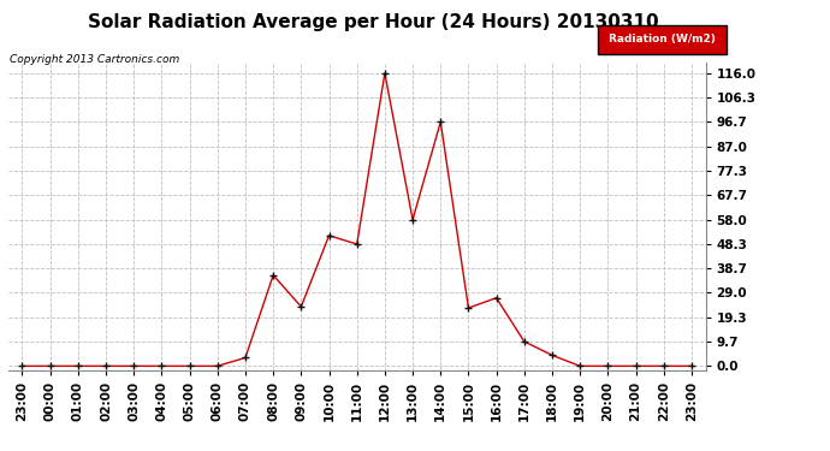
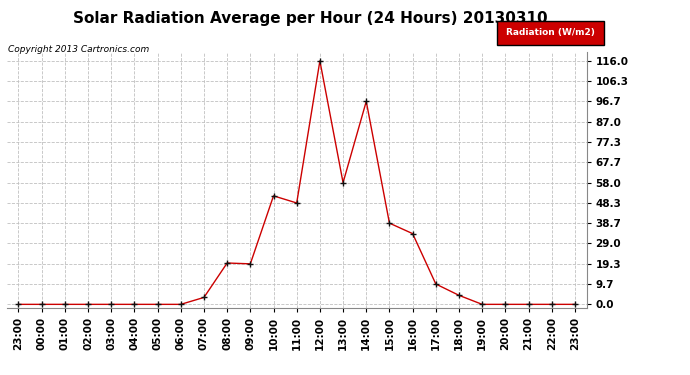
08:00: 36.0 -> 19.7
09:00: 23.5 -> 19.3
15:00: 23.0 -> 38.7
16:00: 27.0 -> 33.7
